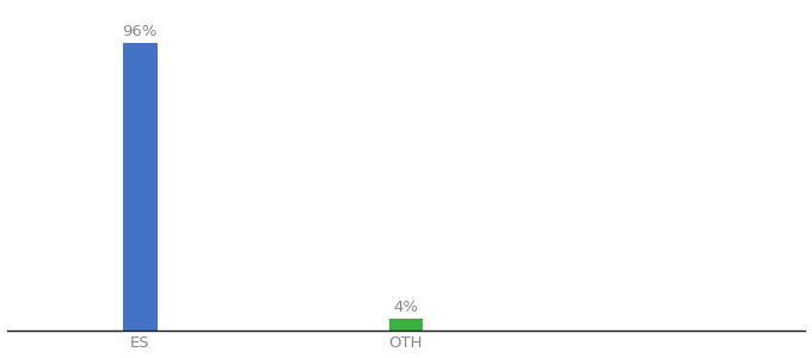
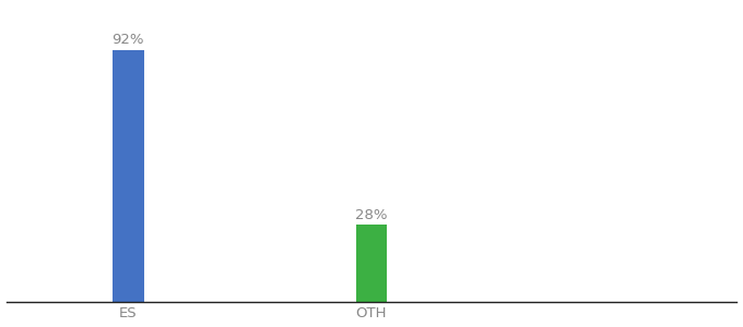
ES: 96% -> 92%
OTH: 4% -> 28%
